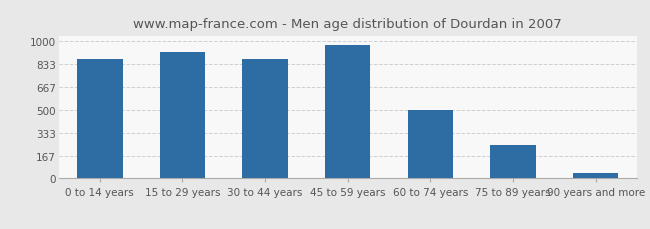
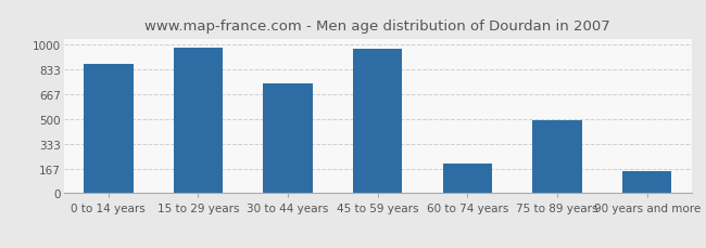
15 to 29 years: 920 -> 980
30 to 44 years: 870 -> 740
60 to 74 years: 500 -> 200
75 to 89 years: 240 -> 490
90 years and more: 40 -> 150
